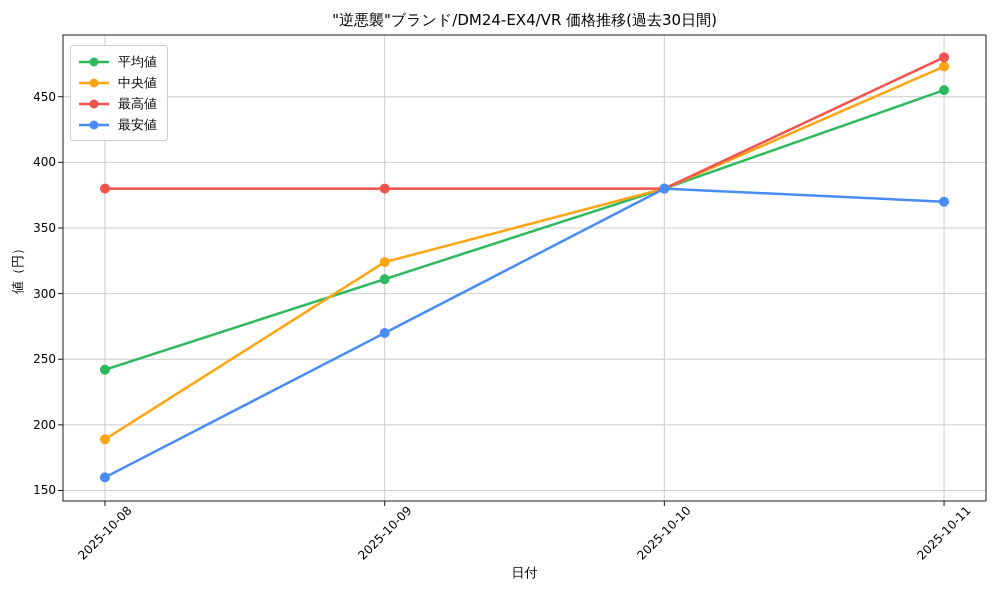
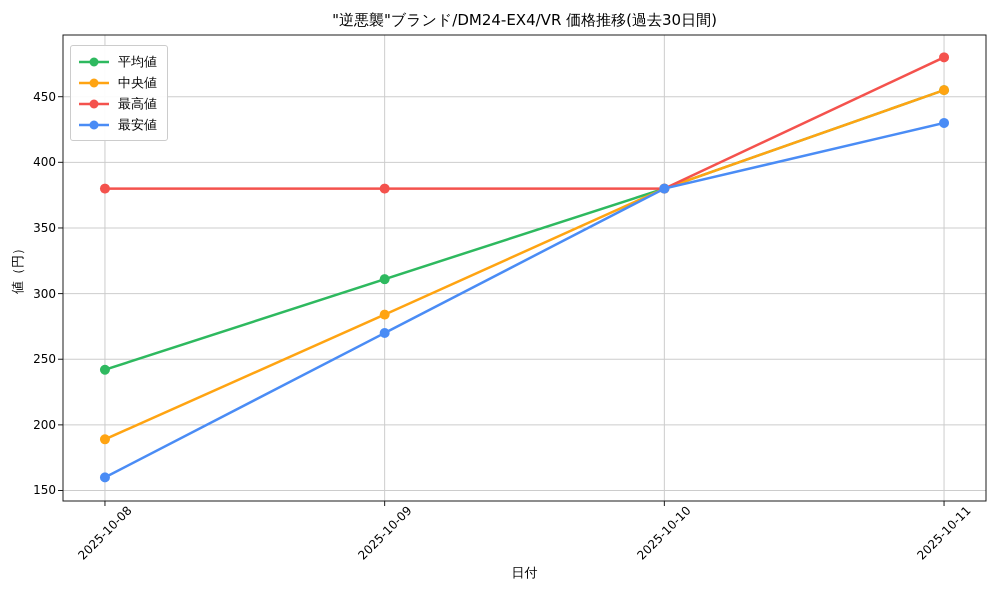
中央値/2025-10-09: 324 -> 284
中央値/2025-10-11: 473 -> 455
最安値/2025-10-11: 370 -> 430
